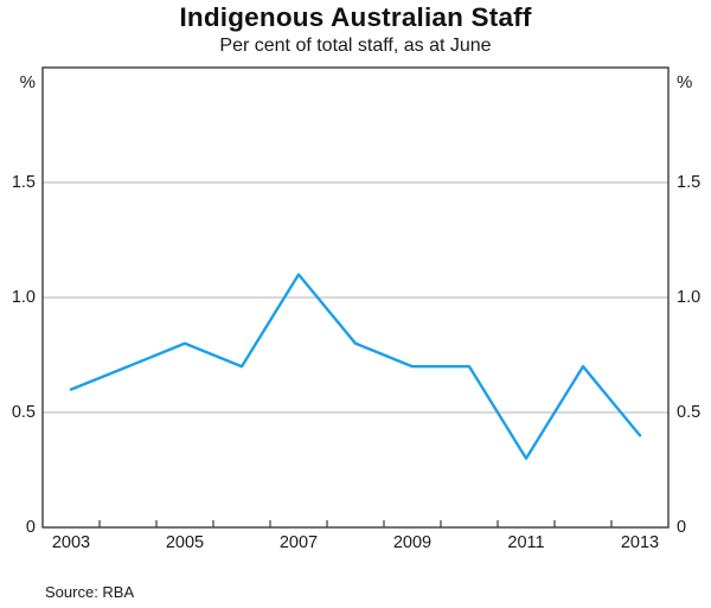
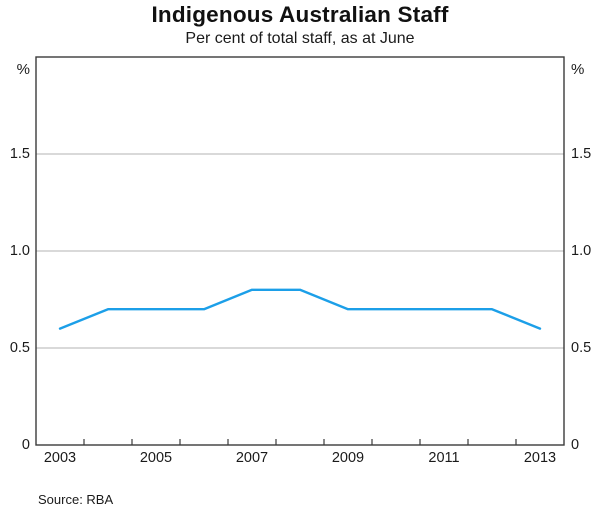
2005: 0.8 -> 0.7
2007: 1.1 -> 0.8
2011: 0.3 -> 0.7
2013: 0.4 -> 0.6
